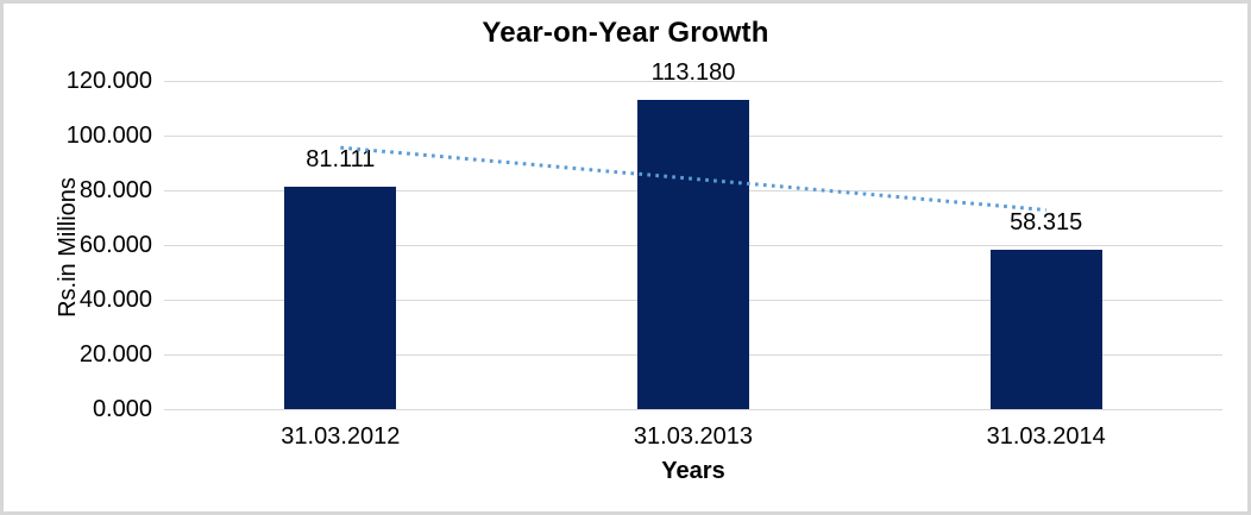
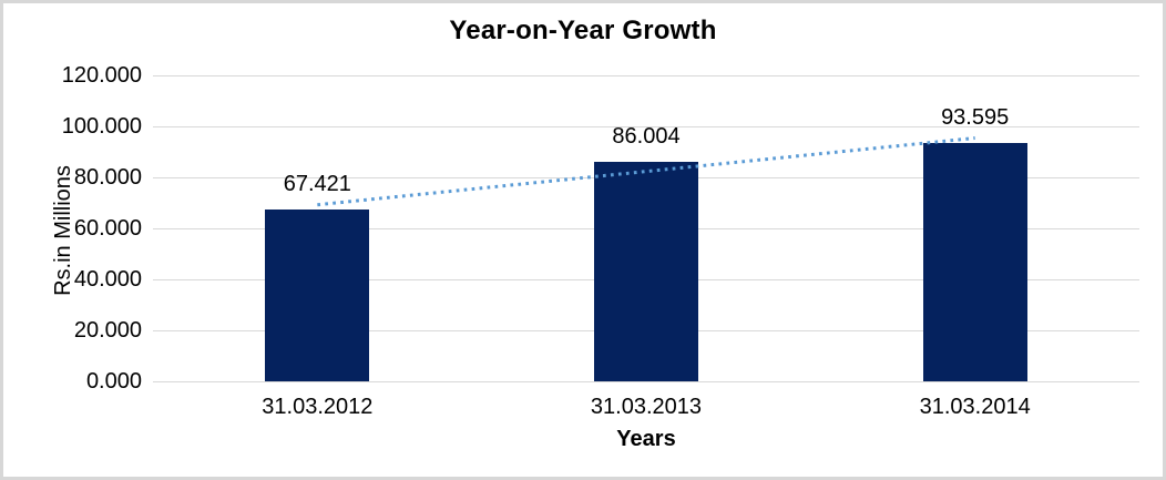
31.03.2012: 81.111 -> 67.421
31.03.2013: 113.180 -> 86.004
31.03.2014: 58.315 -> 93.595
